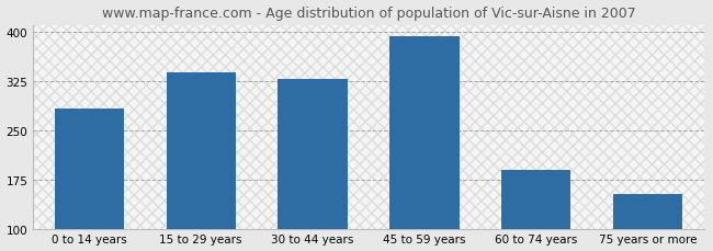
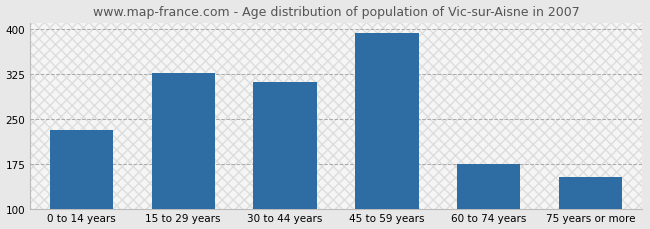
0 to 14 years: 283 -> 232
15 to 29 years: 338 -> 326
30 to 44 years: 328 -> 312
60 to 74 years: 190 -> 174
